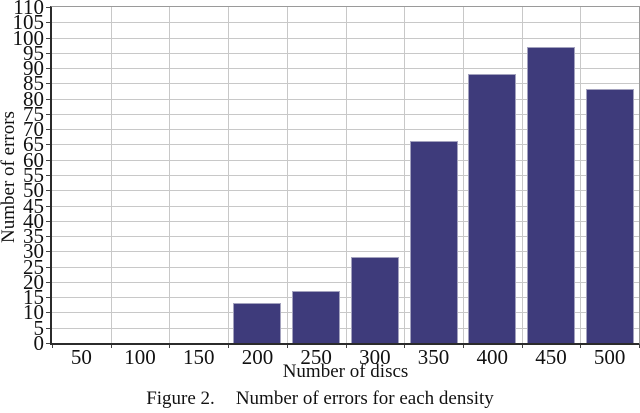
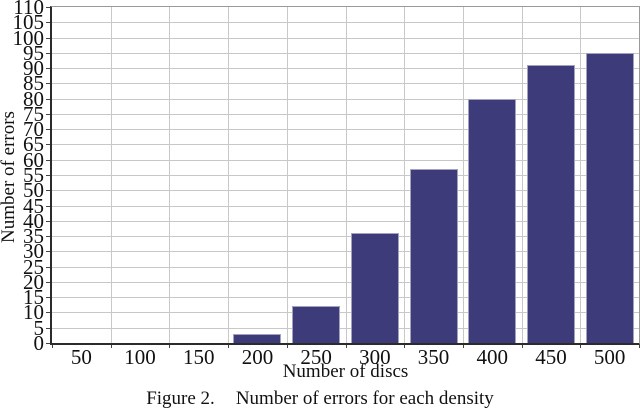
200: 13 -> 3
250: 17 -> 12
300: 28 -> 36
350: 66 -> 57
400: 88 -> 80
450: 97 -> 91
500: 83 -> 95
